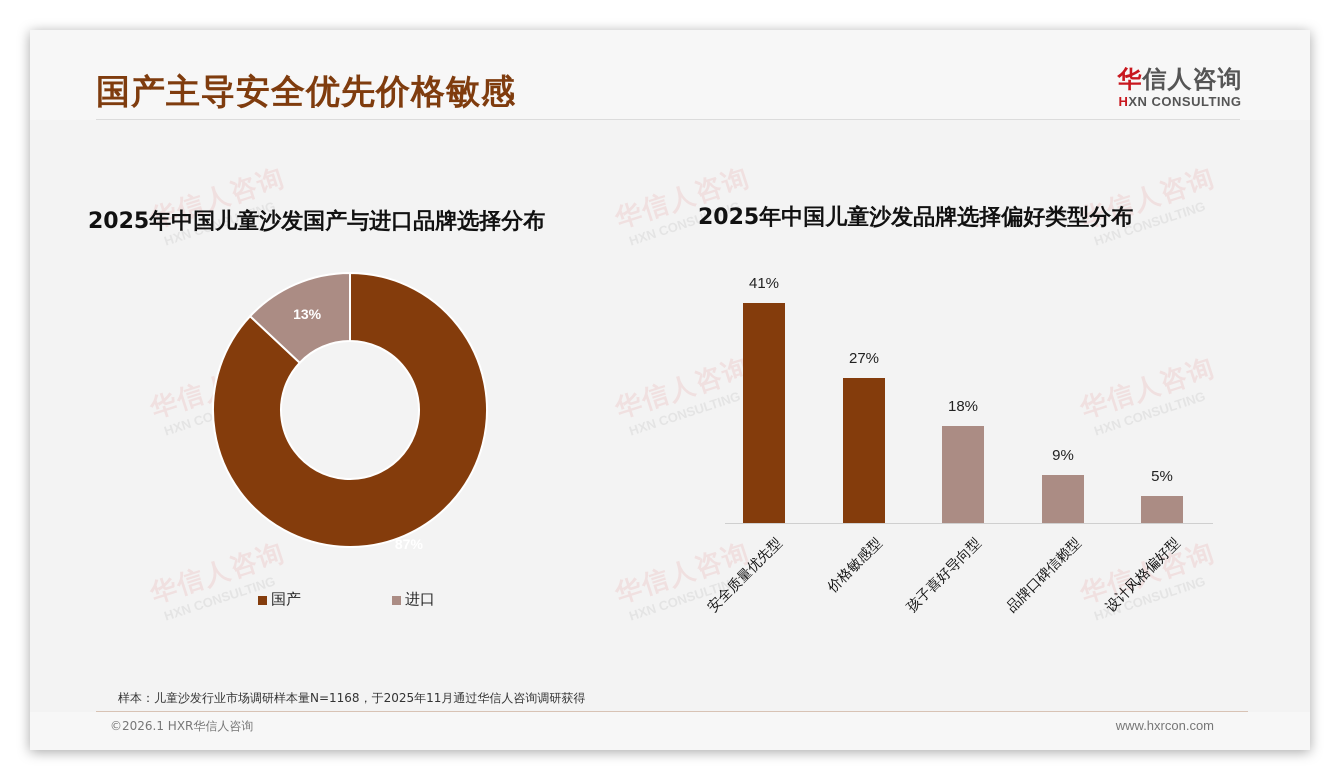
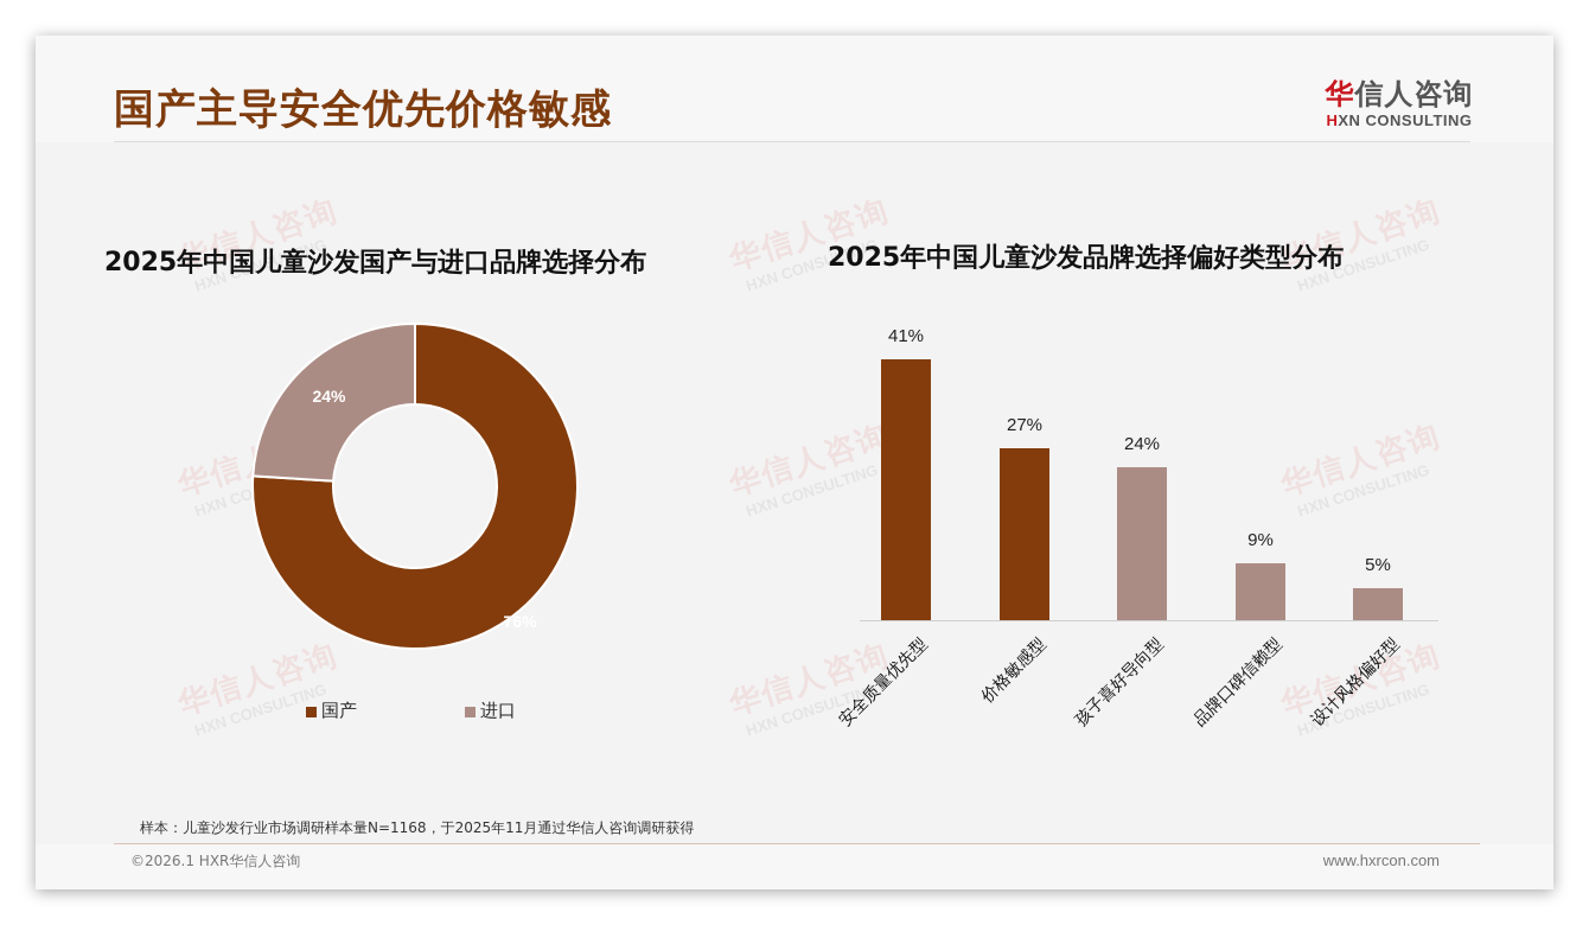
2025年中国儿童沙发国产与进口品牌选择分布/国产: 87% -> 76%
2025年中国儿童沙发国产与进口品牌选择分布/进口: 13% -> 24%
2025年中国儿童沙发品牌选择偏好类型分布/孩子喜好导向型: 18% -> 24%
